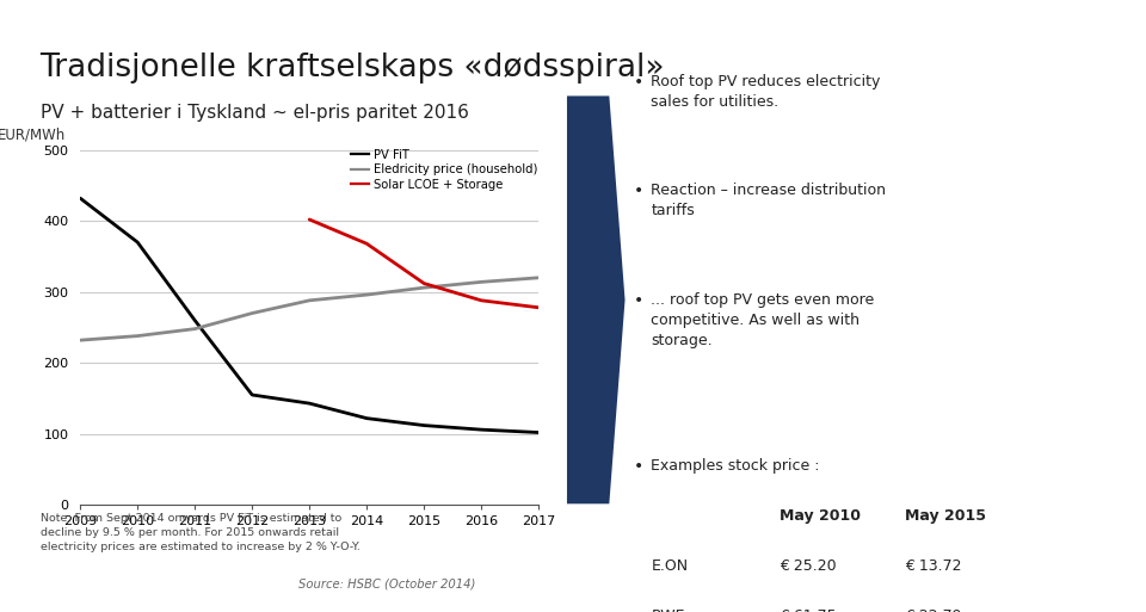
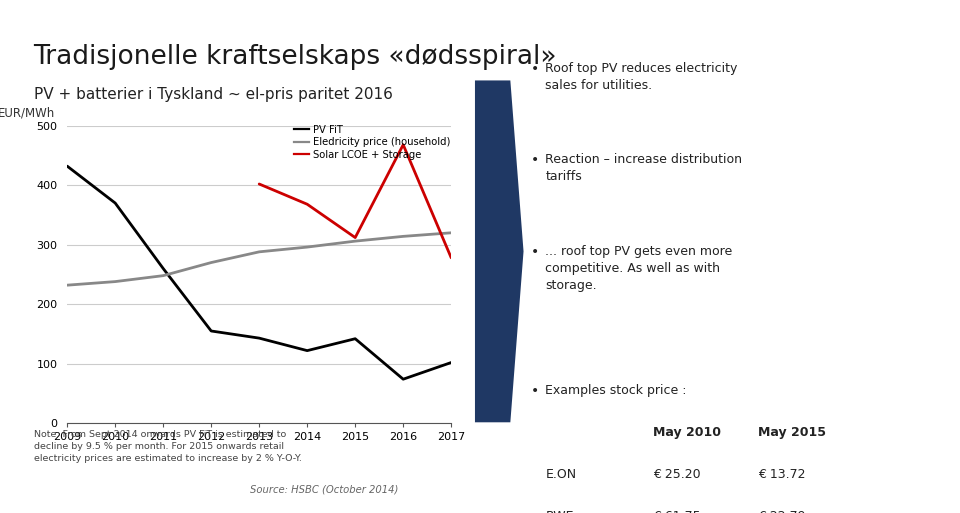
PV FiT/2015: 112 -> 142
PV FiT/2016: 106 -> 74
Solar LCOE + Storage/2016: 288 -> 468
